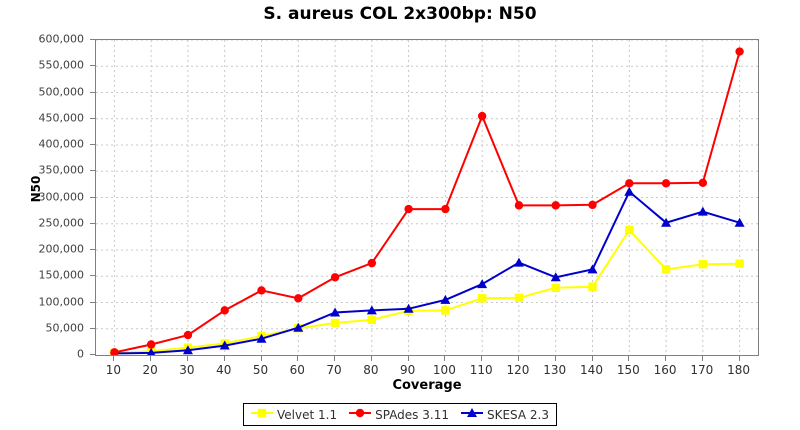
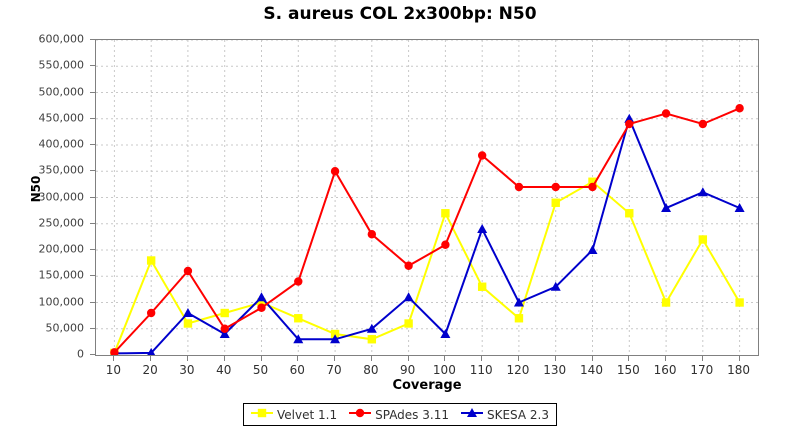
Velvet 1.1/20: 10000 -> 180000
SPAdes 3.11/20: 20000 -> 80000
Velvet 1.1/30: 10000 -> 60000
SPAdes 3.11/30: 40000 -> 160000
SKESA 2.3/30: 10000 -> 80000
Velvet 1.1/40: 20000 -> 80000
SPAdes 3.11/40: 80000 -> 50000
SKESA 2.3/40: 20000 -> 40000
Velvet 1.1/50: 40000 -> 100000
SPAdes 3.11/50: 120000 -> 90000
SKESA 2.3/50: 30000 -> 110000
Velvet 1.1/60: 50000 -> 70000
SPAdes 3.11/60: 110000 -> 140000
SKESA 2.3/60: 50000 -> 30000
Velvet 1.1/70: 60000 -> 40000
SPAdes 3.11/70: 150000 -> 350000
SKESA 2.3/70: 80000 -> 30000
Velvet 1.1/80: 70000 -> 30000
SPAdes 3.11/80: 180000 -> 230000
SKESA 2.3/80: 80000 -> 50000
Velvet 1.1/90: 80000 -> 60000
SPAdes 3.11/90: 280000 -> 170000
SKESA 2.3/90: 90000 -> 110000
Velvet 1.1/100: 80000 -> 270000
SPAdes 3.11/100: 280000 -> 210000
SKESA 2.3/100: 100000 -> 40000
Velvet 1.1/110: 110000 -> 130000
SPAdes 3.11/110: 460000 -> 380000
SKESA 2.3/110: 140000 -> 240000
Velvet 1.1/120: 110000 -> 70000
SPAdes 3.11/120: 280000 -> 320000
SKESA 2.3/120: 180000 -> 100000
Velvet 1.1/130: 130000 -> 290000
SPAdes 3.11/130: 280000 -> 320000
SKESA 2.3/130: 150000 -> 130000
Velvet 1.1/140: 130000 -> 330000
SPAdes 3.11/140: 290000 -> 320000
SKESA 2.3/140: 160000 -> 200000
Velvet 1.1/150: 240000 -> 270000
SPAdes 3.11/150: 330000 -> 440000
SKESA 2.3/150: 310000 -> 450000
Velvet 1.1/160: 160000 -> 100000
SPAdes 3.11/160: 330000 -> 460000
SKESA 2.3/160: 250000 -> 280000
Velvet 1.1/170: 170000 -> 220000
SPAdes 3.11/170: 330000 -> 440000
SKESA 2.3/170: 270000 -> 310000
Velvet 1.1/180: 170000 -> 100000
SPAdes 3.11/180: 580000 -> 470000
SKESA 2.3/180: 250000 -> 280000
